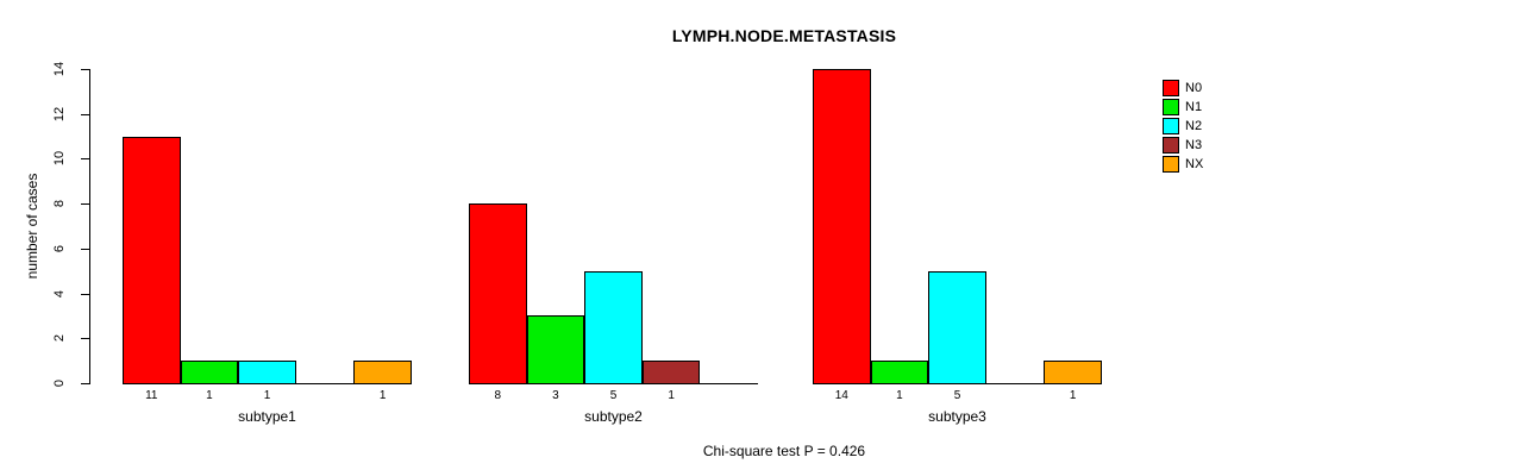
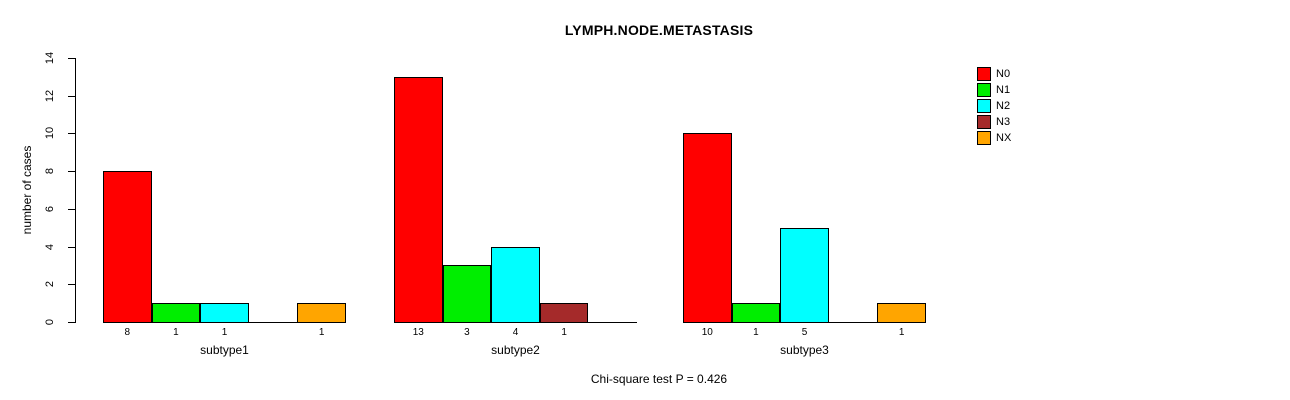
N0/subtype1: 11 -> 8
N0/subtype2: 8 -> 13
N2/subtype2: 5 -> 4
N0/subtype3: 14 -> 10
